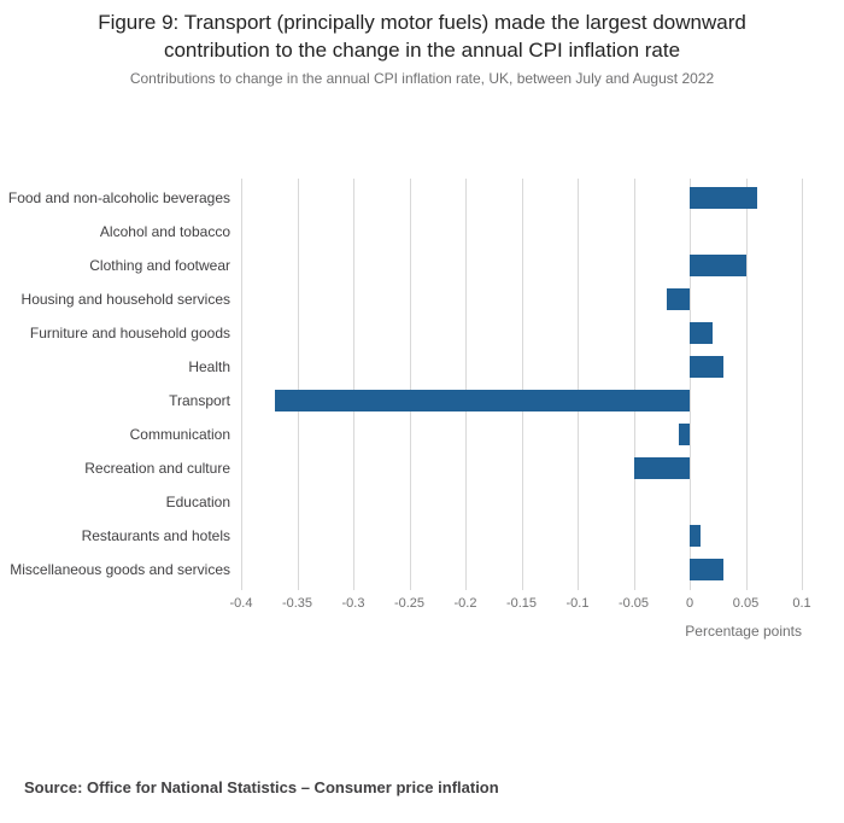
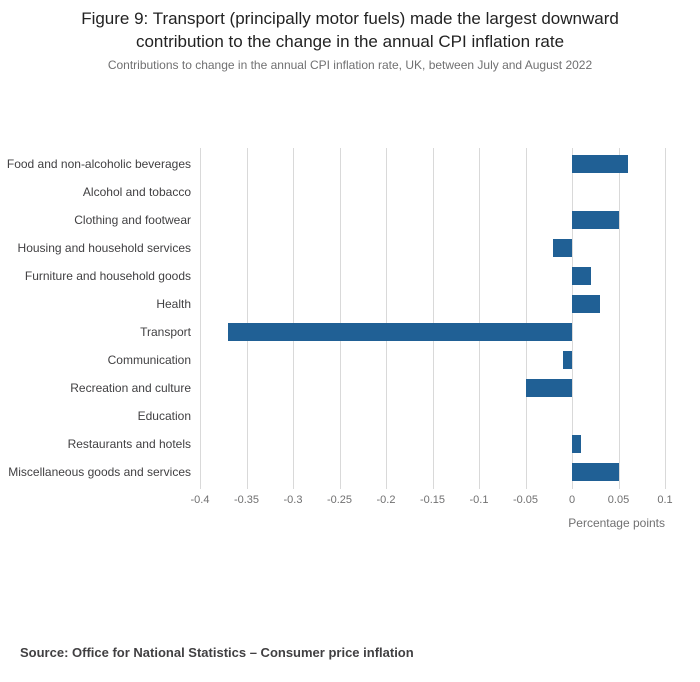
Miscellaneous goods and services: 0.03 -> 0.05
